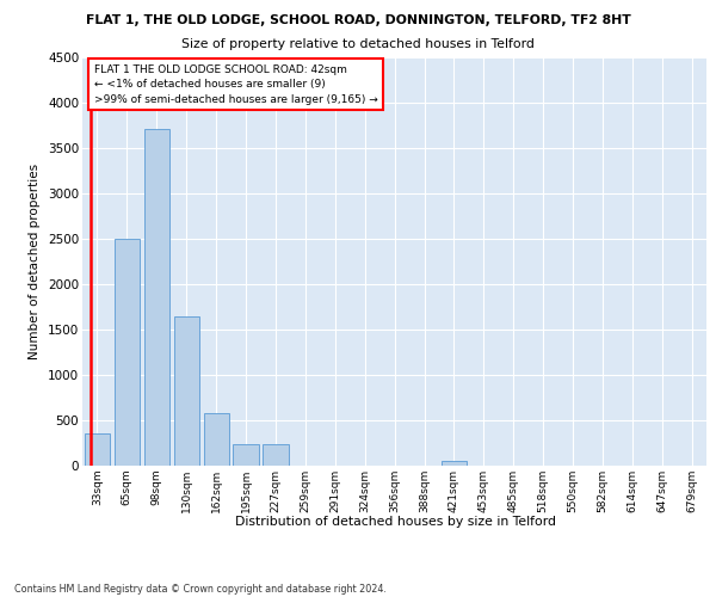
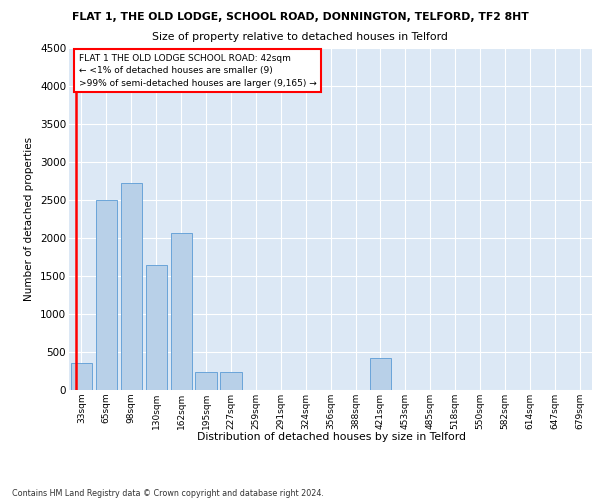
98sqm: 3700 -> 2720
162sqm: 580 -> 2060
421sqm: 60 -> 420
